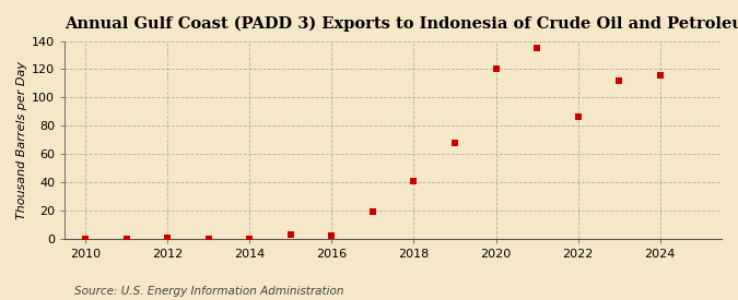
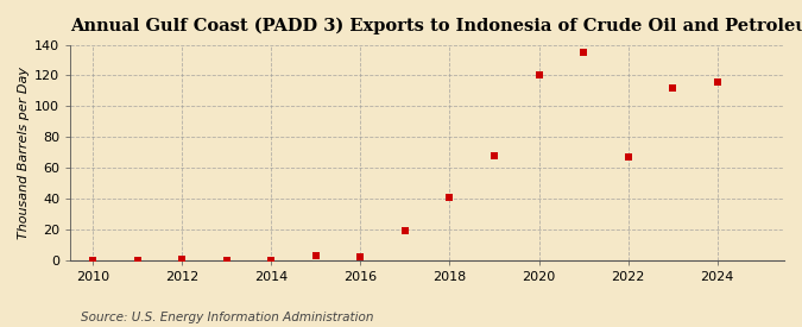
2022: 86 -> 67
